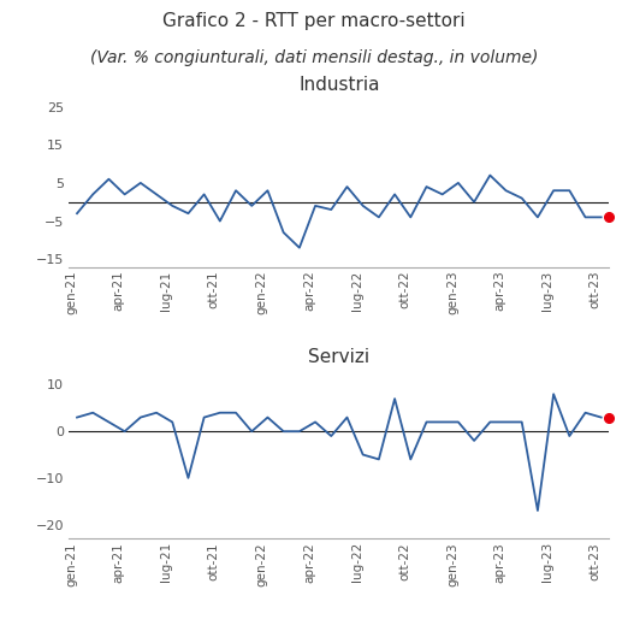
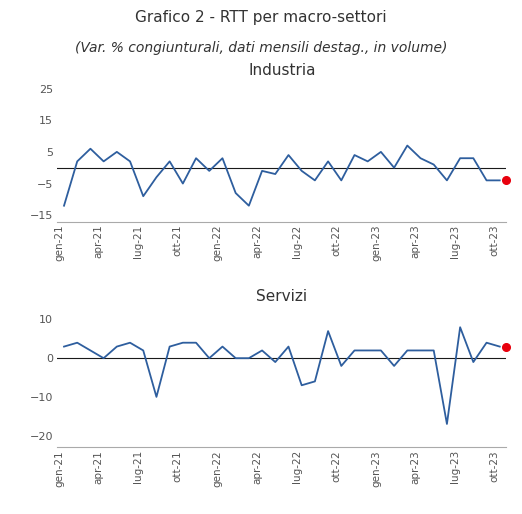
Industria/gen-21: -3 -> -12
Industria/lug-21: -1 -> -9
Servizi/lug-22: -5 -> -7
Servizi/ott-22: -6 -> -2
